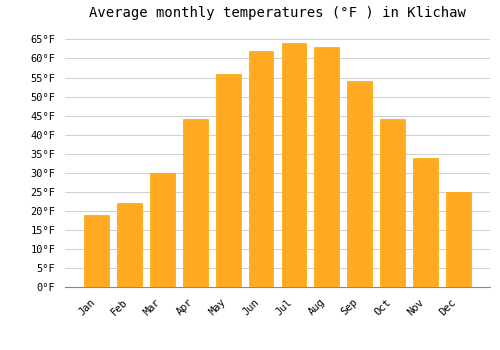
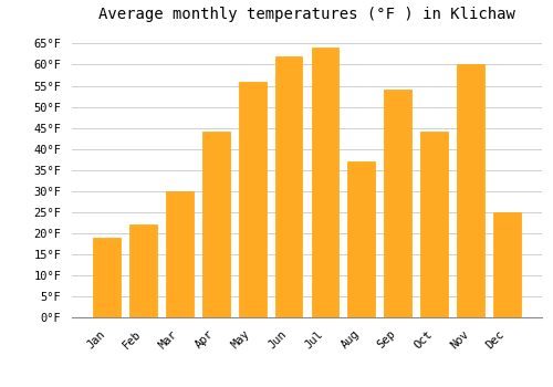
Aug: 63°F -> 37°F
Nov: 34°F -> 60°F
